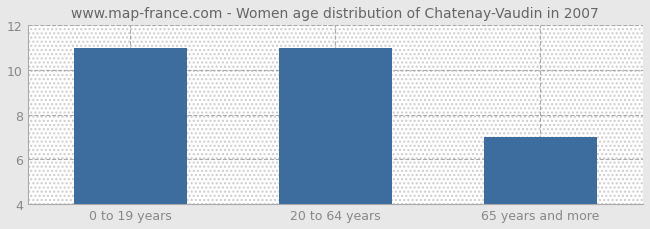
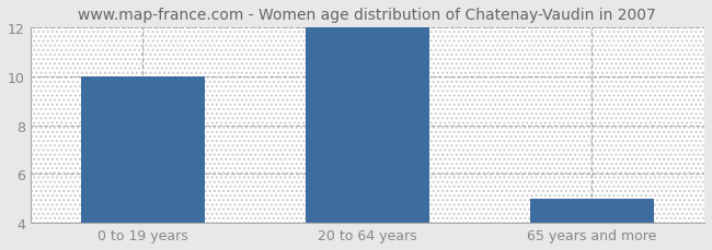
0 to 19 years: 11 -> 10
20 to 64 years: 11 -> 12
65 years and more: 7 -> 5
